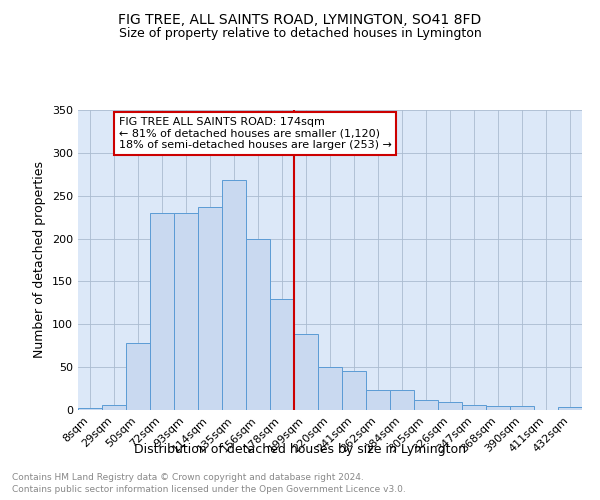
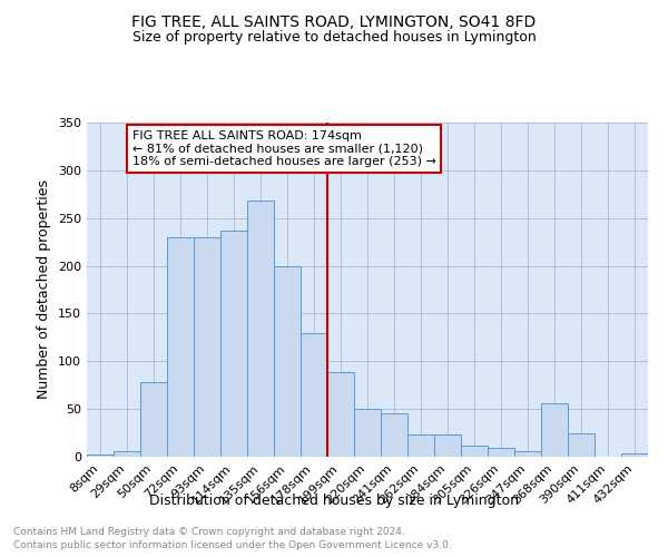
368sqm: 5 -> 56
390sqm: 5 -> 24
